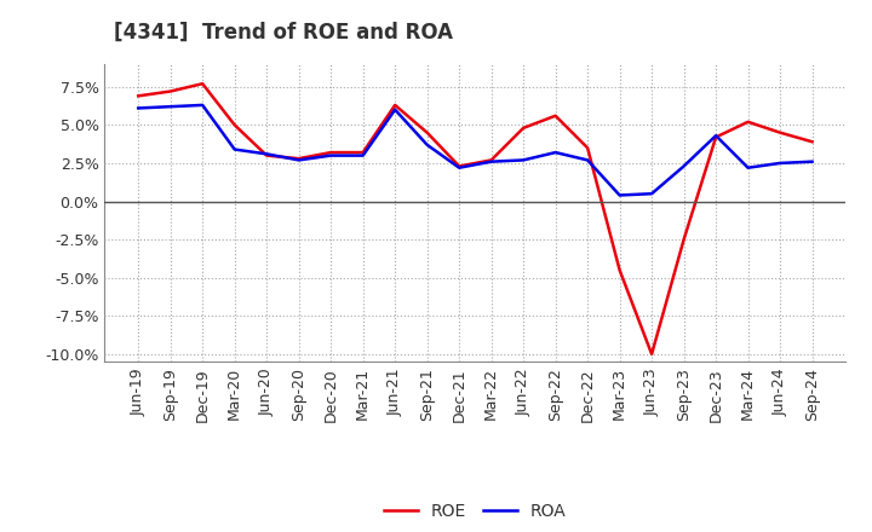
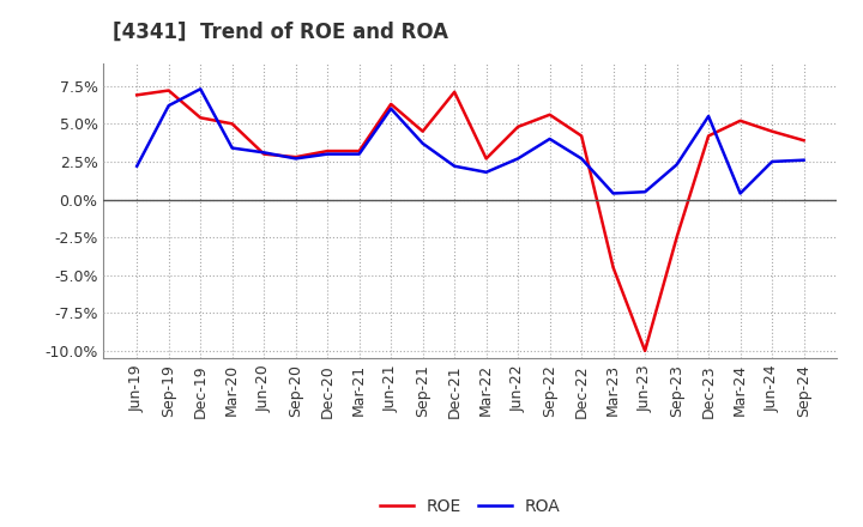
ROA/Jun-19: 6.1% -> 2.2%
ROE/Dec-19: 7.7% -> 5.4%
ROA/Dec-19: 6.3% -> 7.3%
ROE/Dec-21: 2.3% -> 7.1%
ROA/Mar-22: 2.6% -> 1.8%
ROA/Sep-22: 3.2% -> 4.0%
ROE/Dec-22: 3.5% -> 4.2%
ROA/Dec-23: 4.3% -> 5.5%
ROA/Mar-24: 2.2% -> 0.4%
